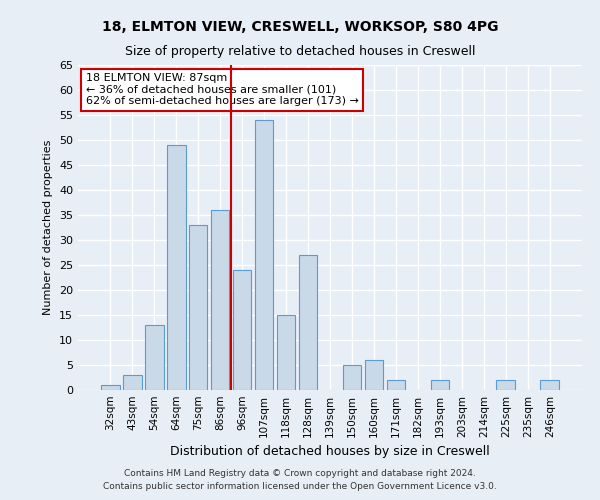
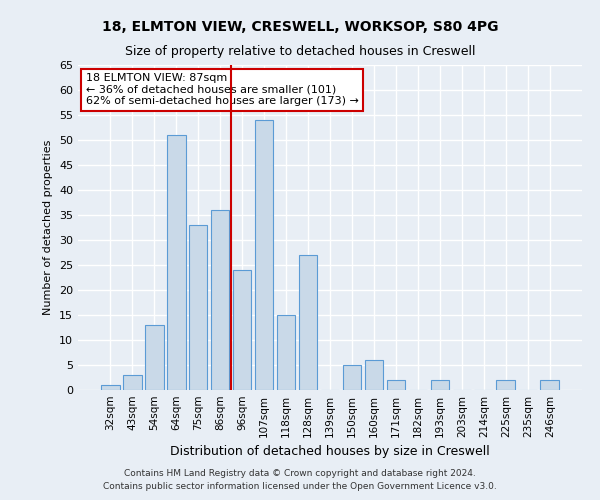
64sqm: 49 -> 51
